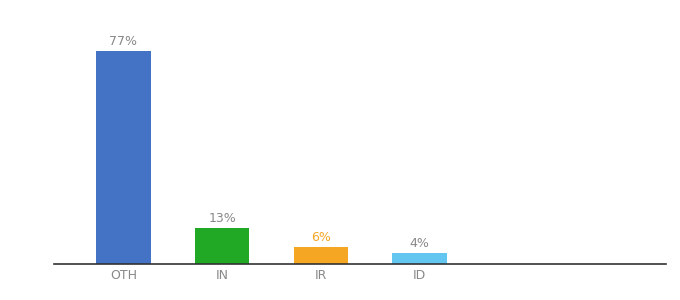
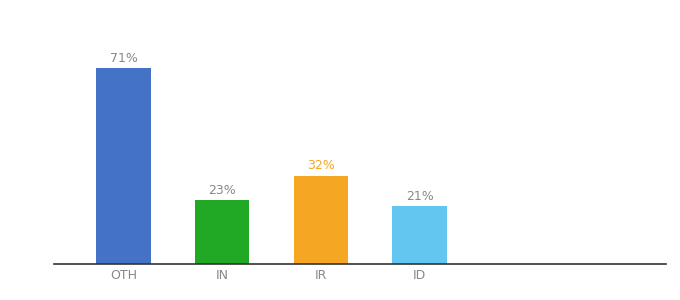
OTH: 77% -> 71%
IN: 13% -> 23%
IR: 6% -> 32%
ID: 4% -> 21%
